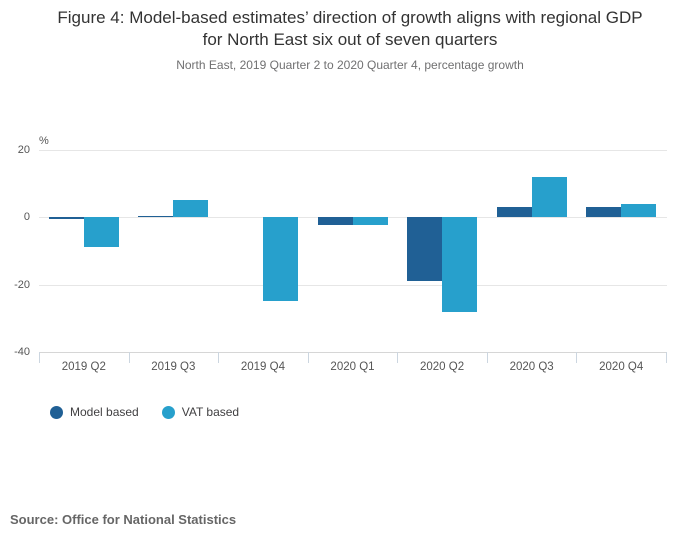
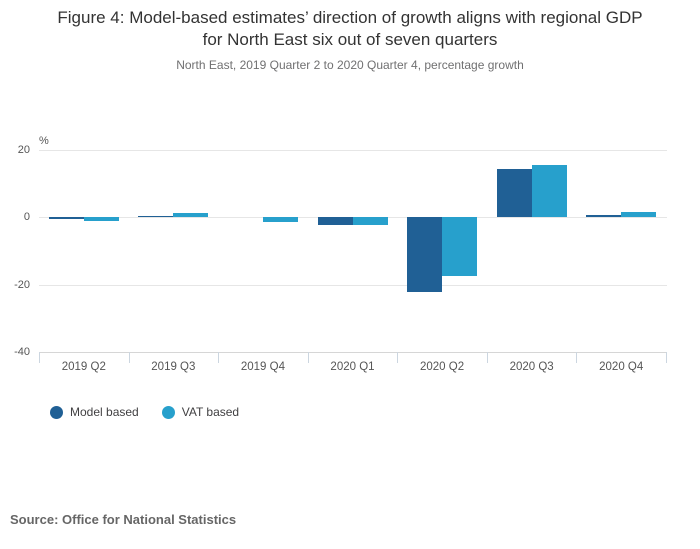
VAT based/2019 Q2: -9 -> -1
VAT based/2019 Q3: 5 -> 1
VAT based/2019 Q4: -25 -> -1
Model based/2020 Q2: -19 -> -22
VAT based/2020 Q2: -28 -> -17
Model based/2020 Q3: 3 -> 14
VAT based/2020 Q3: 12 -> 15
Model based/2020 Q4: 3 -> 1
VAT based/2020 Q4: 4 -> 1
